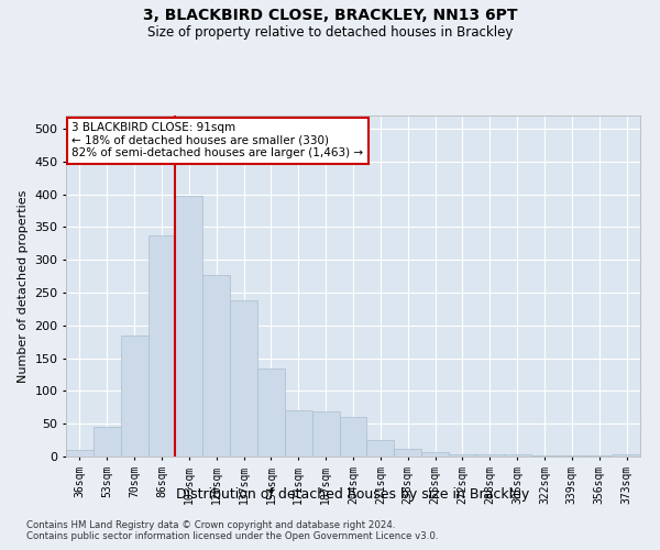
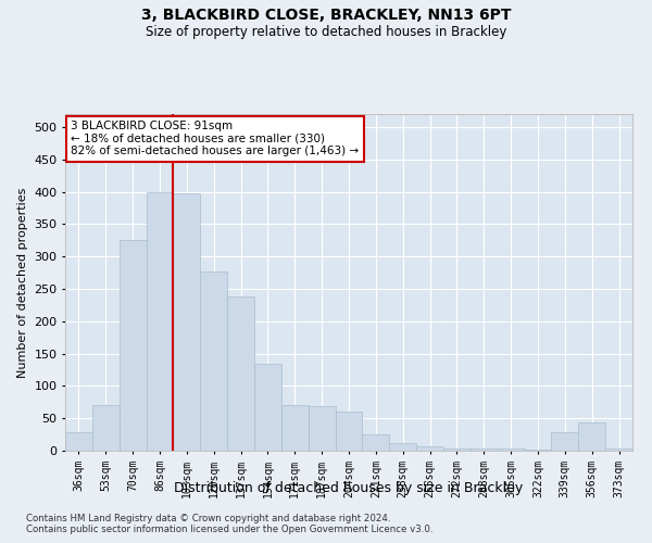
36sqm: 10 -> 28
53sqm: 46 -> 70
70sqm: 185 -> 326
86sqm: 338 -> 400
339sqm: 1 -> 28
356sqm: 1 -> 44
